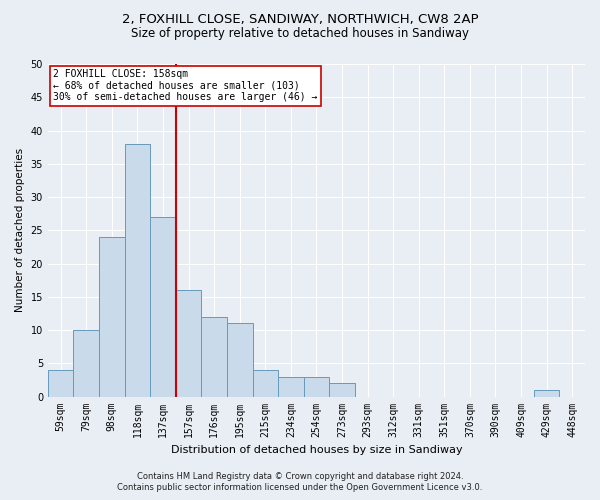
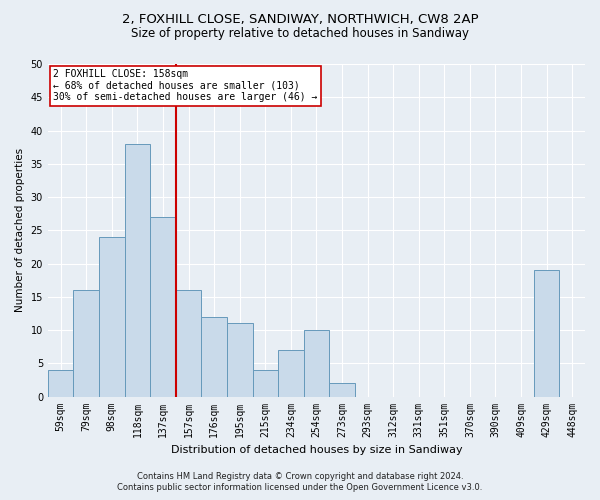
79sqm: 10 -> 16
234sqm: 3 -> 7
254sqm: 3 -> 10
429sqm: 1 -> 19
